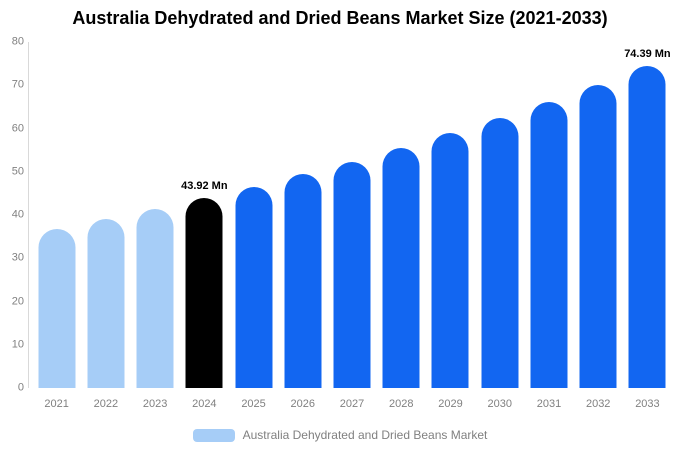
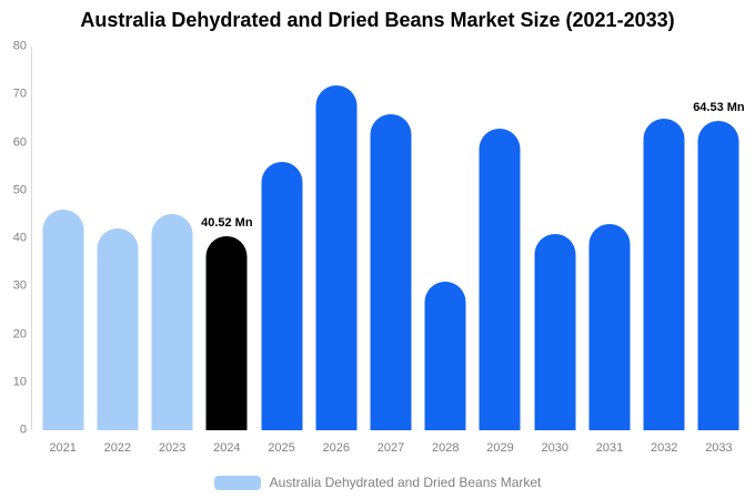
2021: 37 -> 46
2022: 39 -> 42
2023: 41 -> 45
2024: 43.92 -> 40.52
2025: 47 -> 56
2026: 49 -> 72
2027: 52 -> 66
2028: 56 -> 31
2029: 59 -> 63
2030: 62 -> 41
2031: 66 -> 43
2032: 70 -> 65
2033: 74.39 -> 64.53
